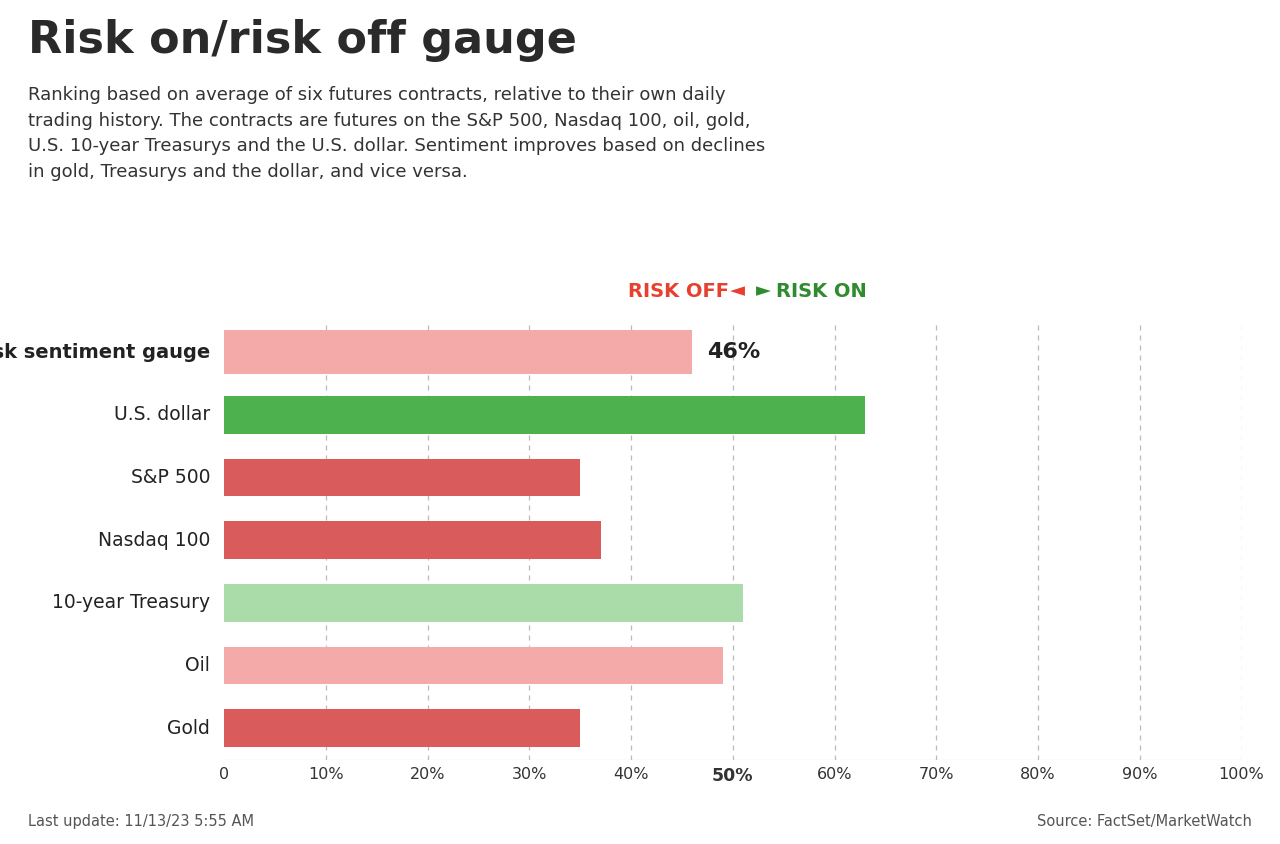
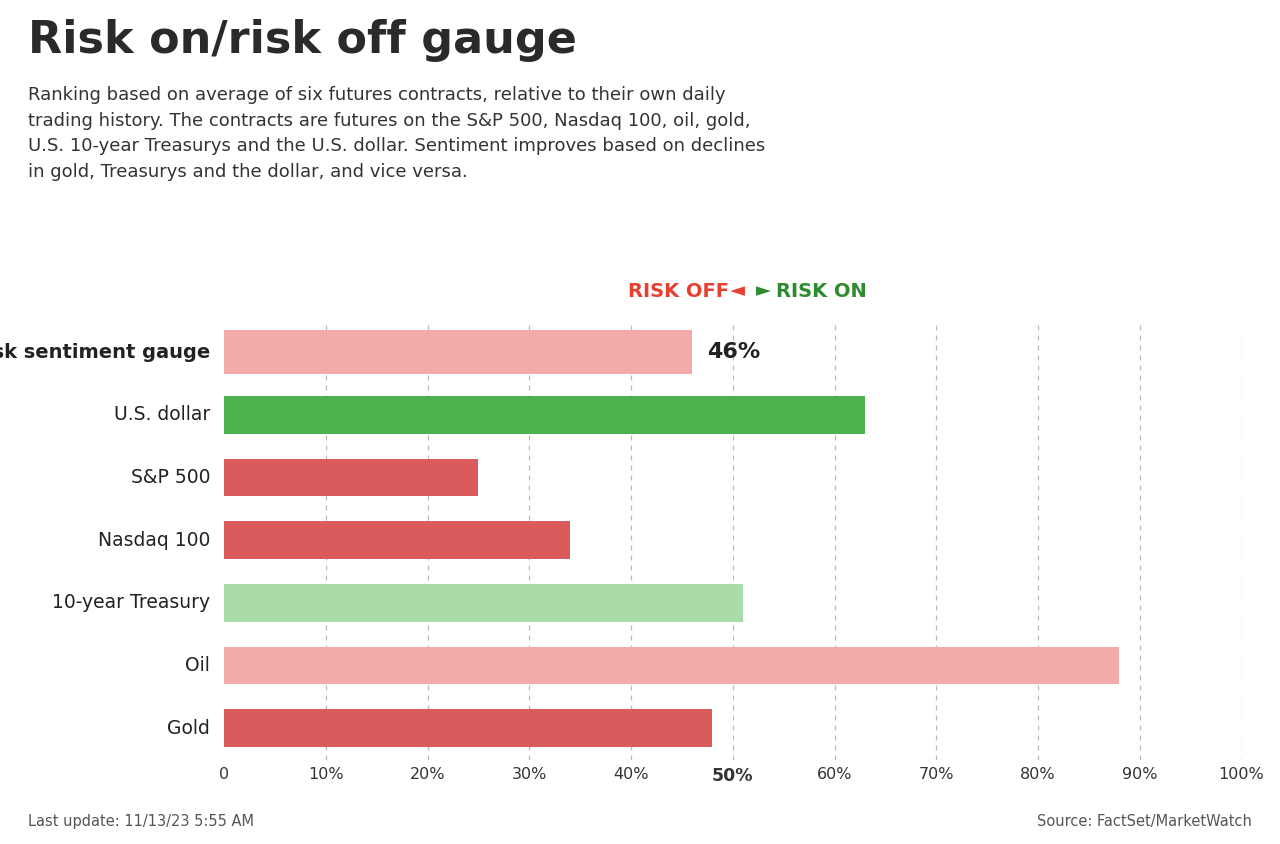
S&P 500: 35% -> 25%
Nasdaq 100: 37% -> 34%
Oil: 49% -> 88%
Gold: 35% -> 48%
